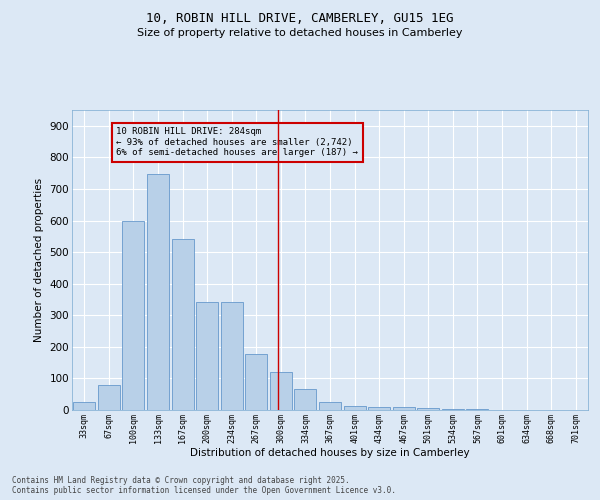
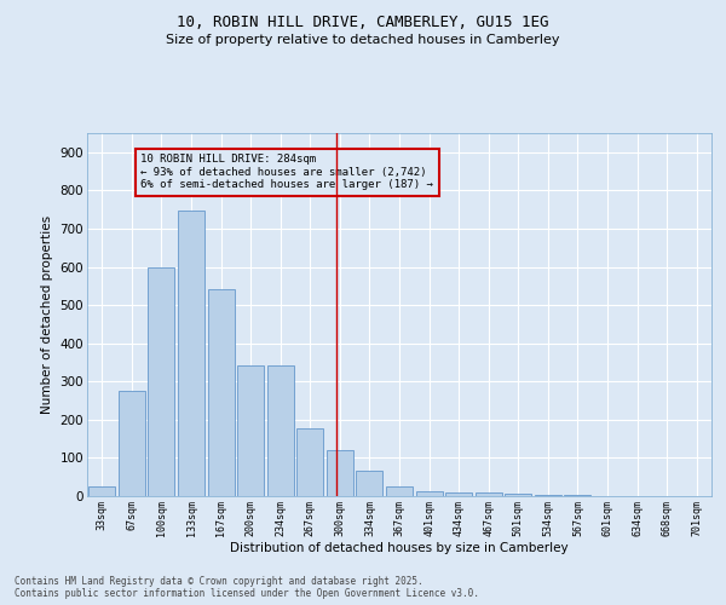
67sqm: 80 -> 275
